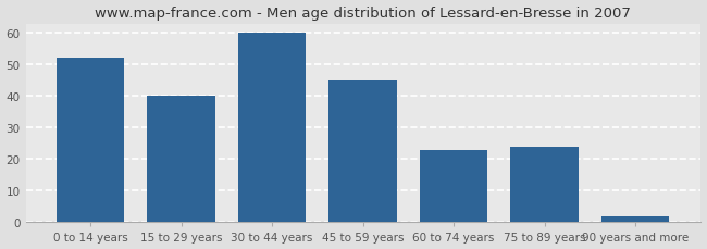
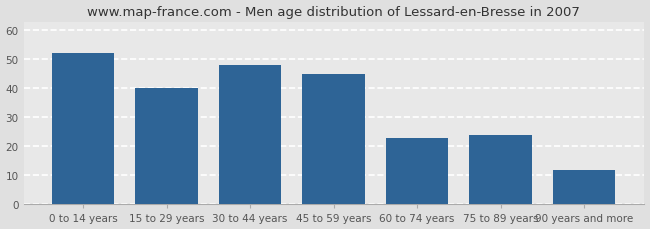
30 to 44 years: 60 -> 48
90 years and more: 2 -> 12
